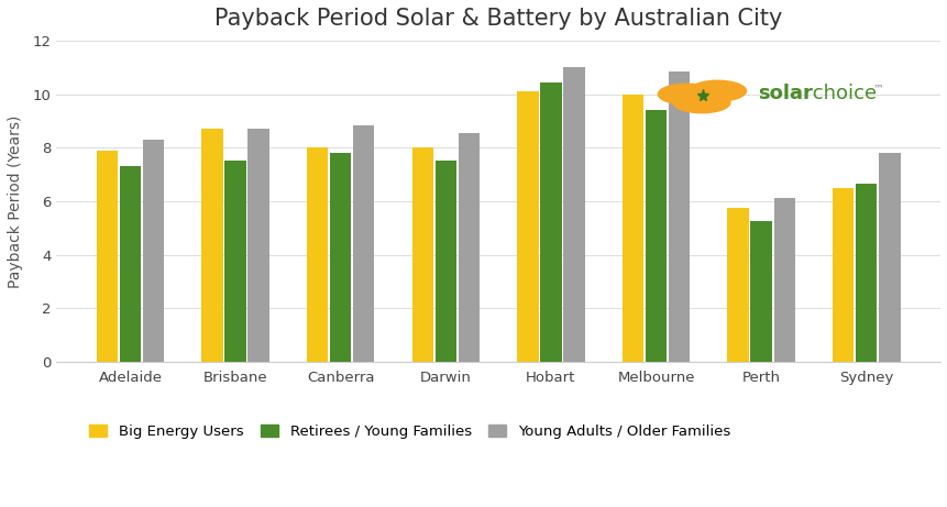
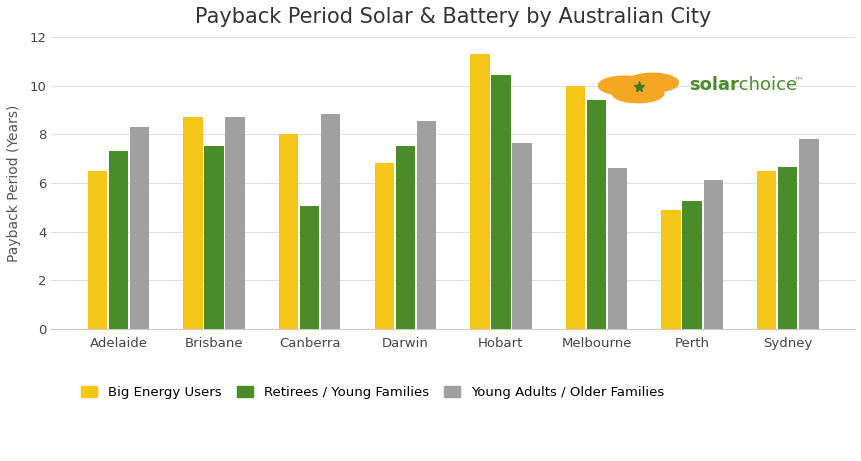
Big Energy Users/Adelaide: 7.90 -> 6.50
Retirees / Young Families/Canberra: 7.80 -> 5.05
Big Energy Users/Darwin: 8.00 -> 6.80
Big Energy Users/Hobart: 10.10 -> 11.30
Young Adults / Older Families/Hobart: 11.00 -> 7.65
Young Adults / Older Families/Melbourne: 10.85 -> 6.60
Big Energy Users/Perth: 5.75 -> 4.90
